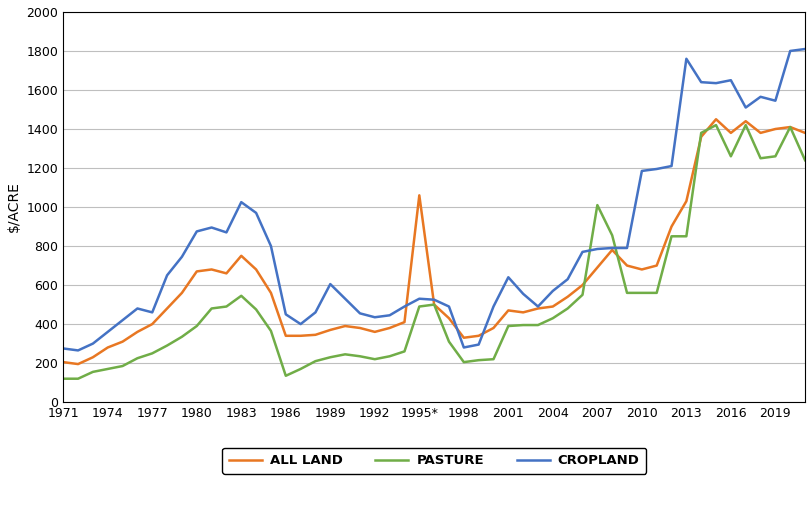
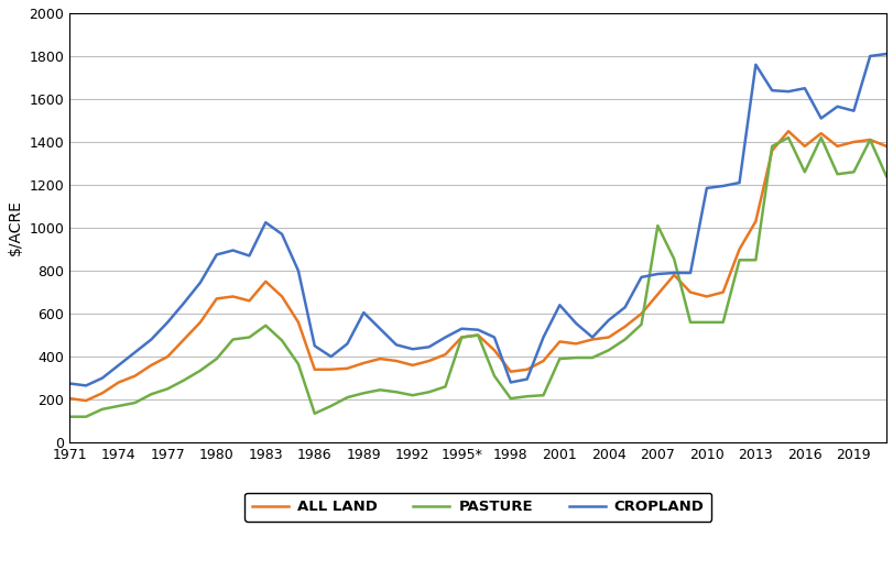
CROPLAND/1977: 460 -> 560
ALL LAND/1995*: 1060 -> 490
